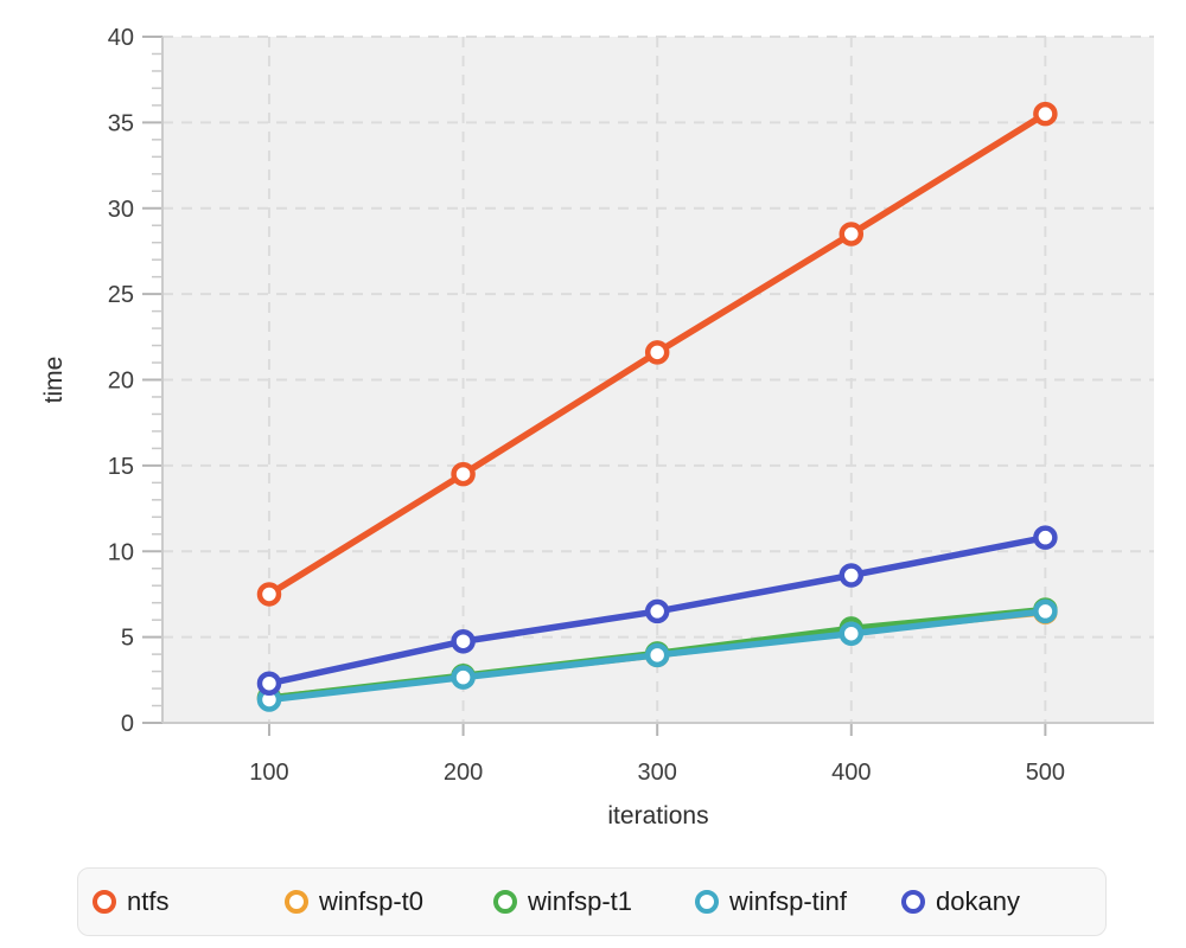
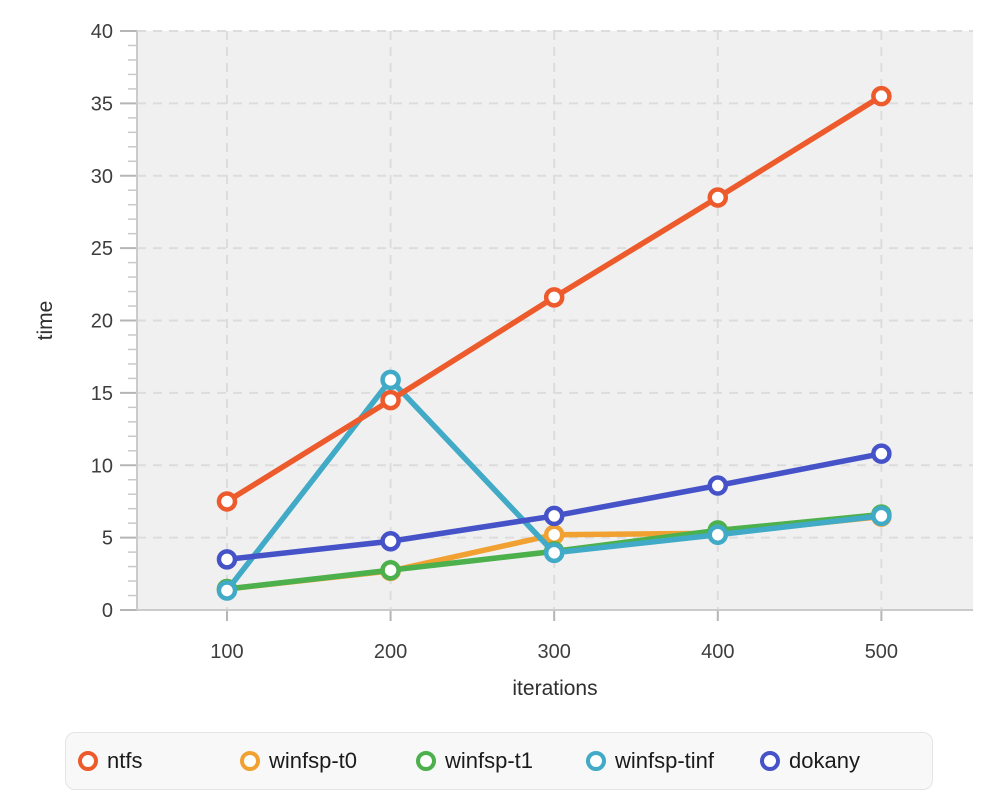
dokany/100: 2.3 -> 3.5
winfsp-tinf/200: 2.6 -> 15.9
winfsp-t0/300: 4.0 -> 5.2
